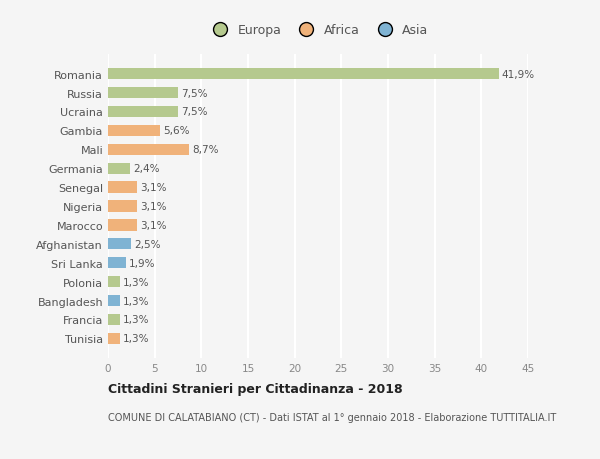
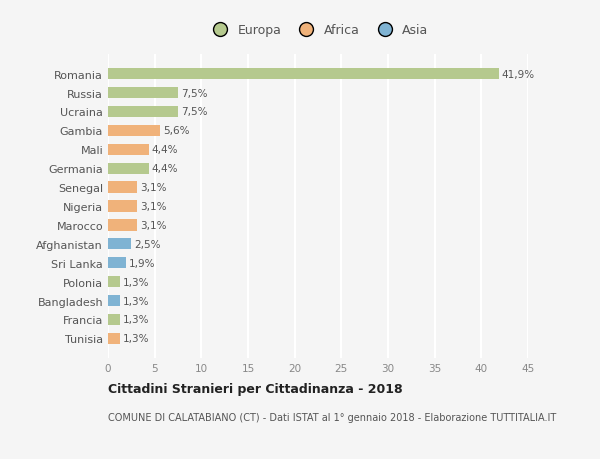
Mali: 8,7% -> 4,4%
Germania: 2,4% -> 4,4%
